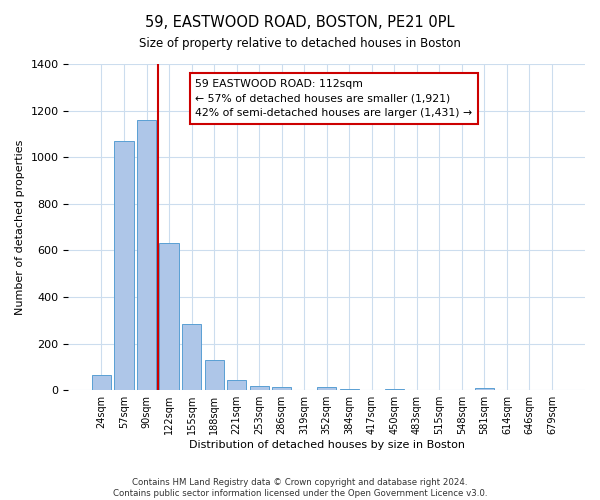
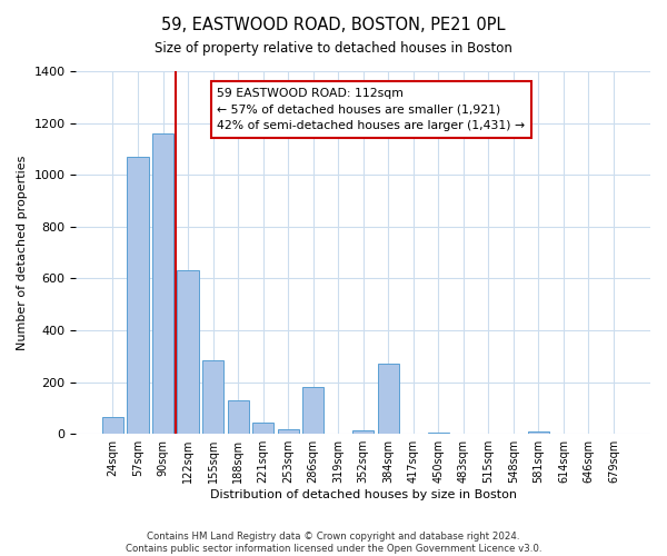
286sqm: 15 -> 180
384sqm: 5 -> 270
